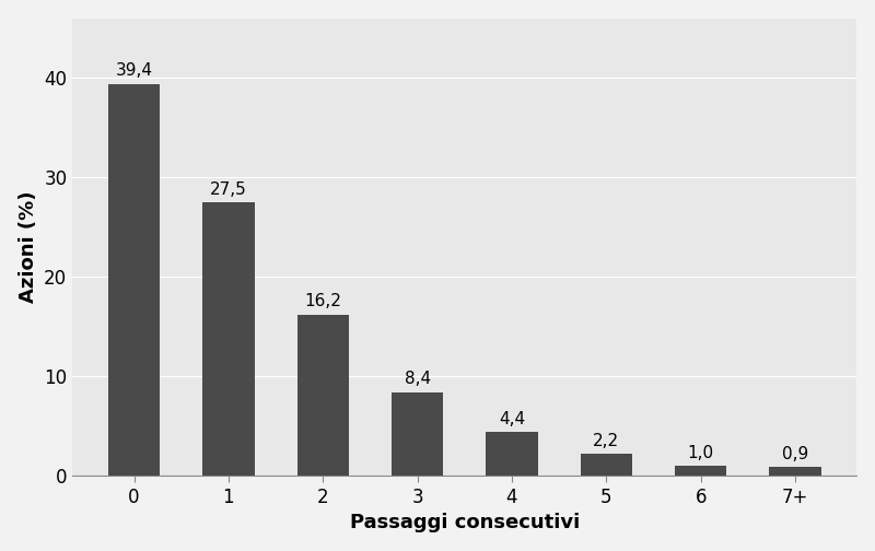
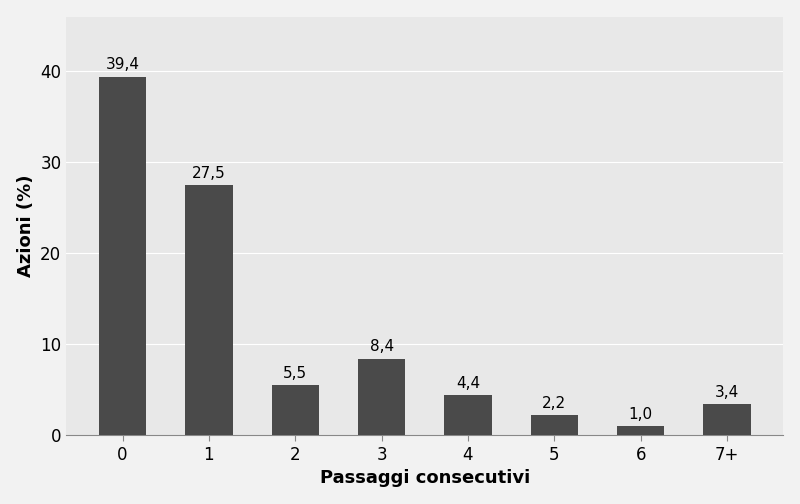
2: 16,2 -> 5,5
7+: 0,9 -> 3,4
